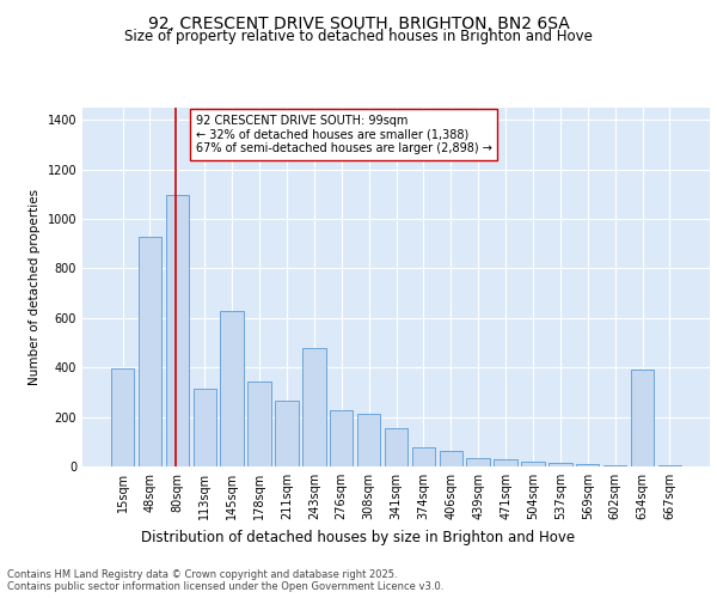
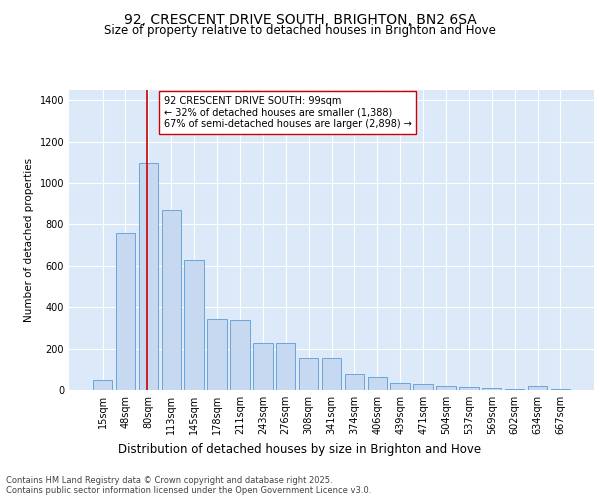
15sqm: 395 -> 50
48sqm: 930 -> 760
113sqm: 315 -> 870
211sqm: 265 -> 340
243sqm: 480 -> 225
308sqm: 215 -> 155
634sqm: 390 -> 20
